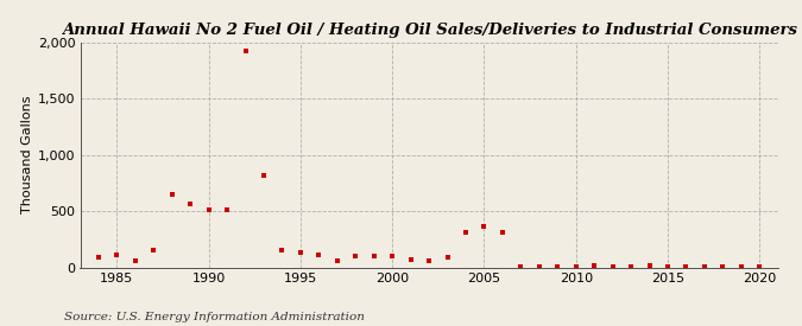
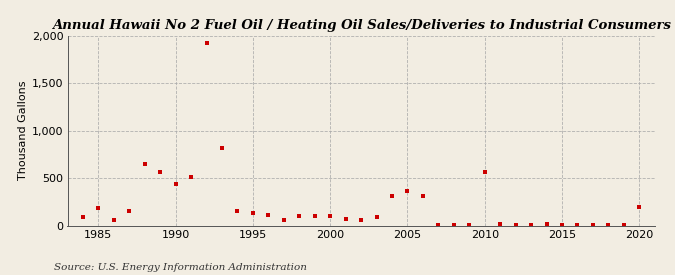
1985: 110 -> 180
1990: 510 -> 440
2010: 10 -> 560
2020: 0 -> 200
